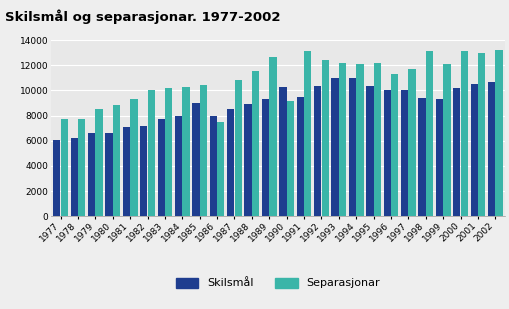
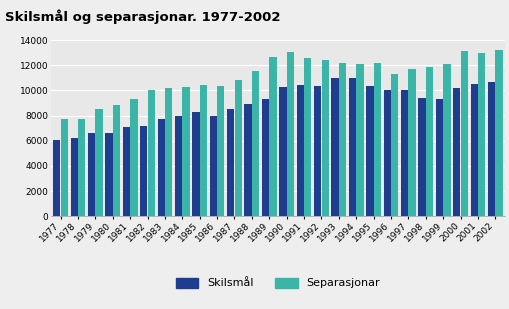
Skilsmål/1985: 9000 -> 8300
Separasjonar/1986: 7500 -> 10400
Separasjonar/1990: 9200 -> 13000
Skilsmål/1991: 9500 -> 10400
Separasjonar/1991: 13100 -> 12600
Separasjonar/1998: 13100 -> 11800
